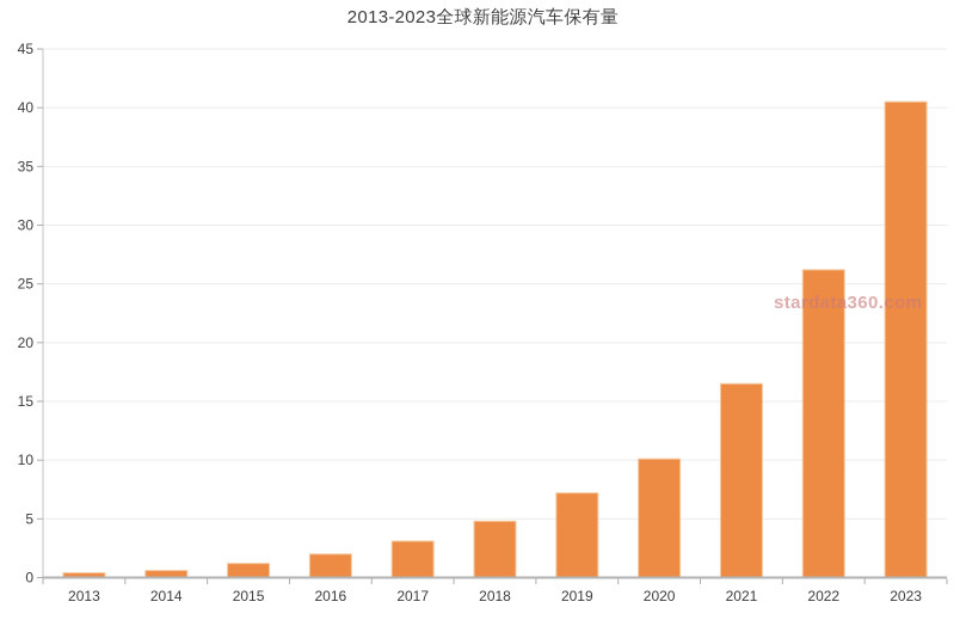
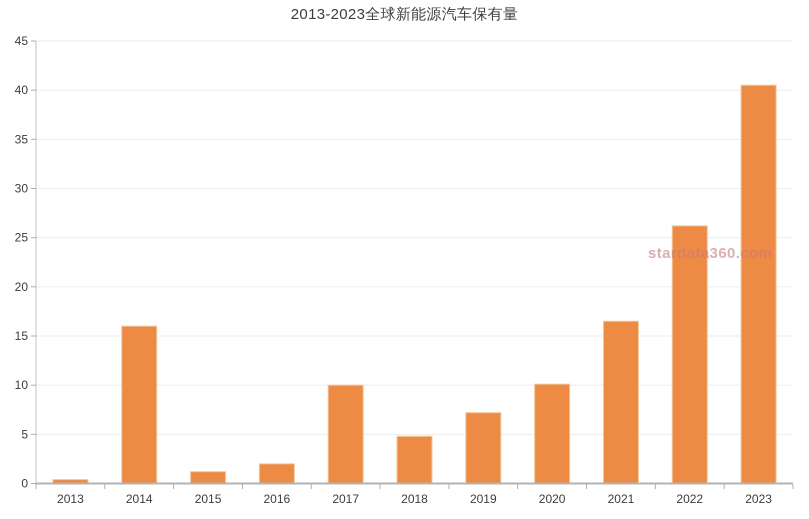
2014: 1 -> 16
2017: 3 -> 10
